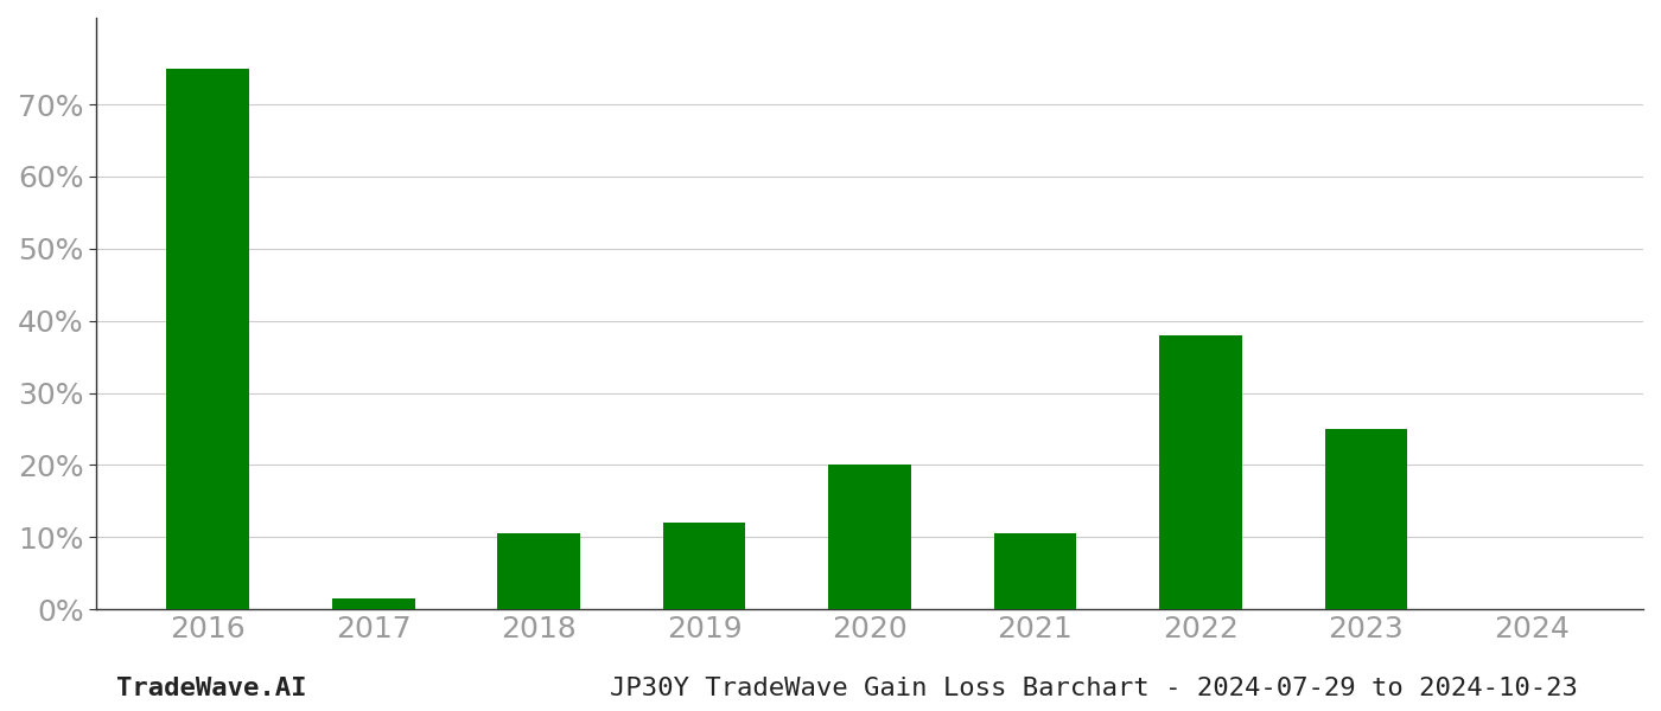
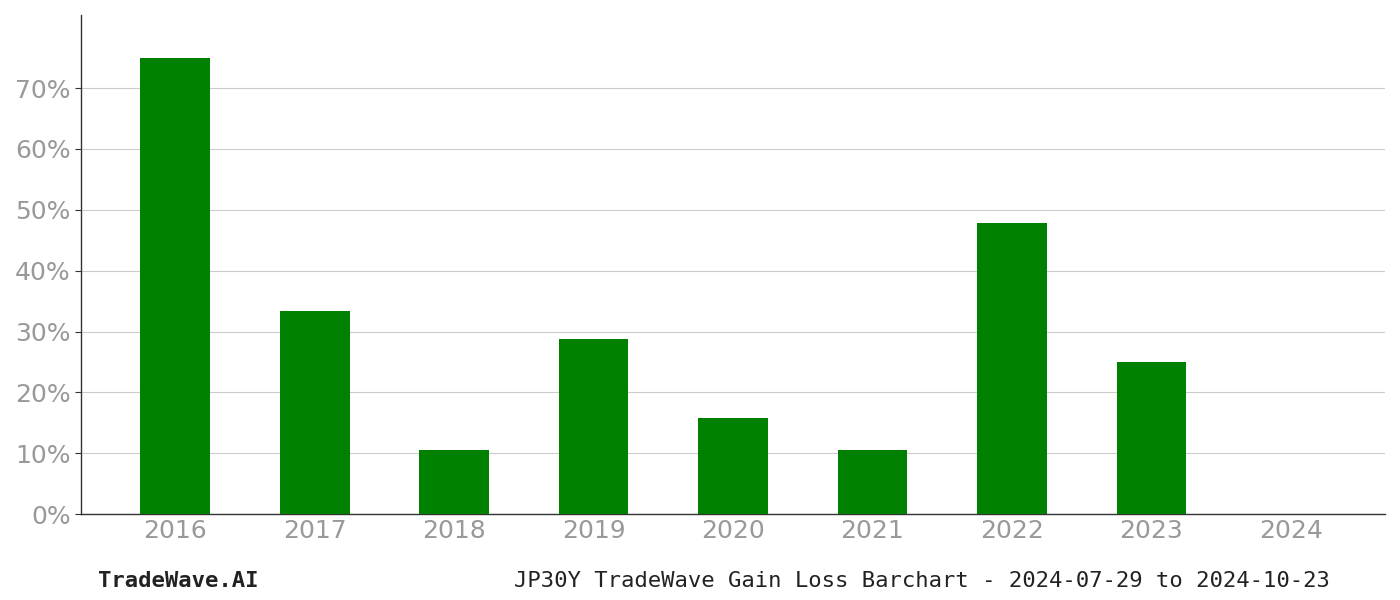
2017: 1.5% -> 33.4%
2019: 12.0% -> 28.8%
2020: 20.0% -> 15.8%
2022: 38.0% -> 47.8%
